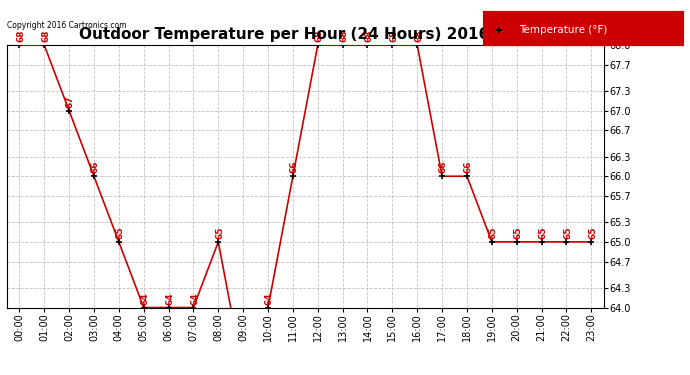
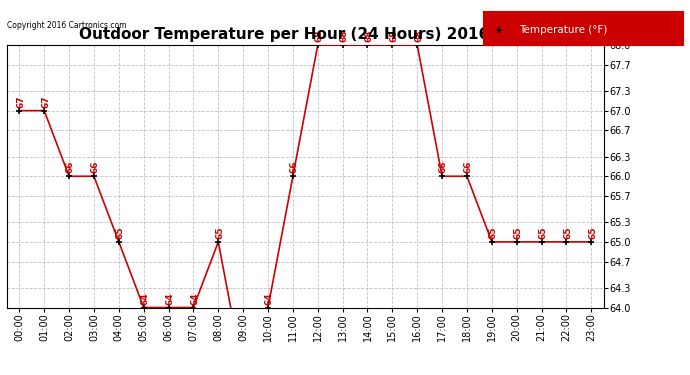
00:00: 68 -> 67
01:00: 68 -> 67
02:00: 67 -> 66
